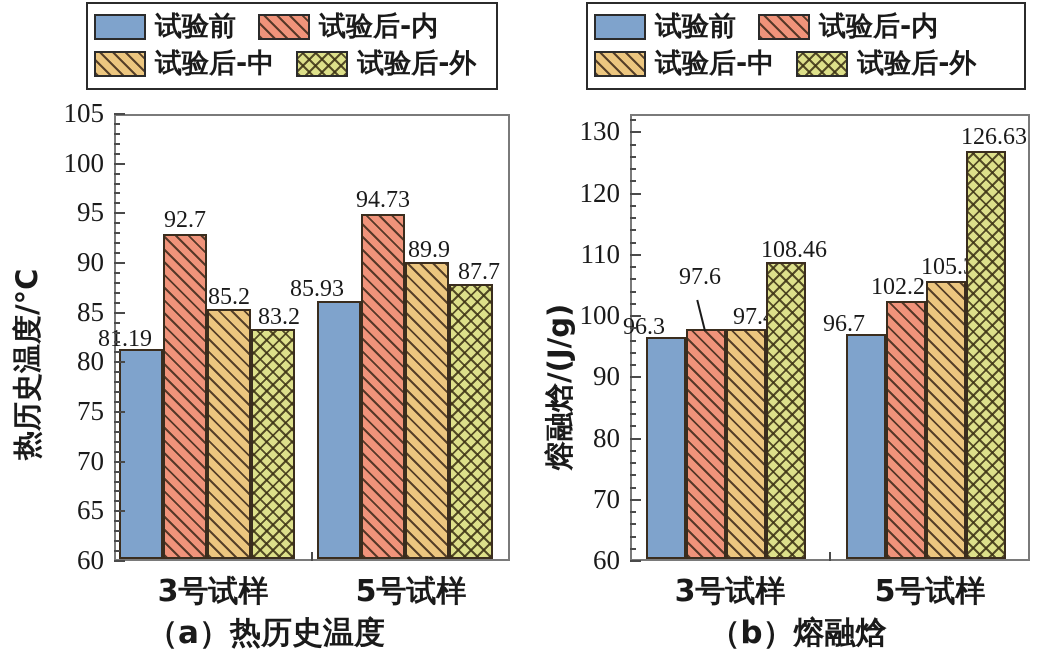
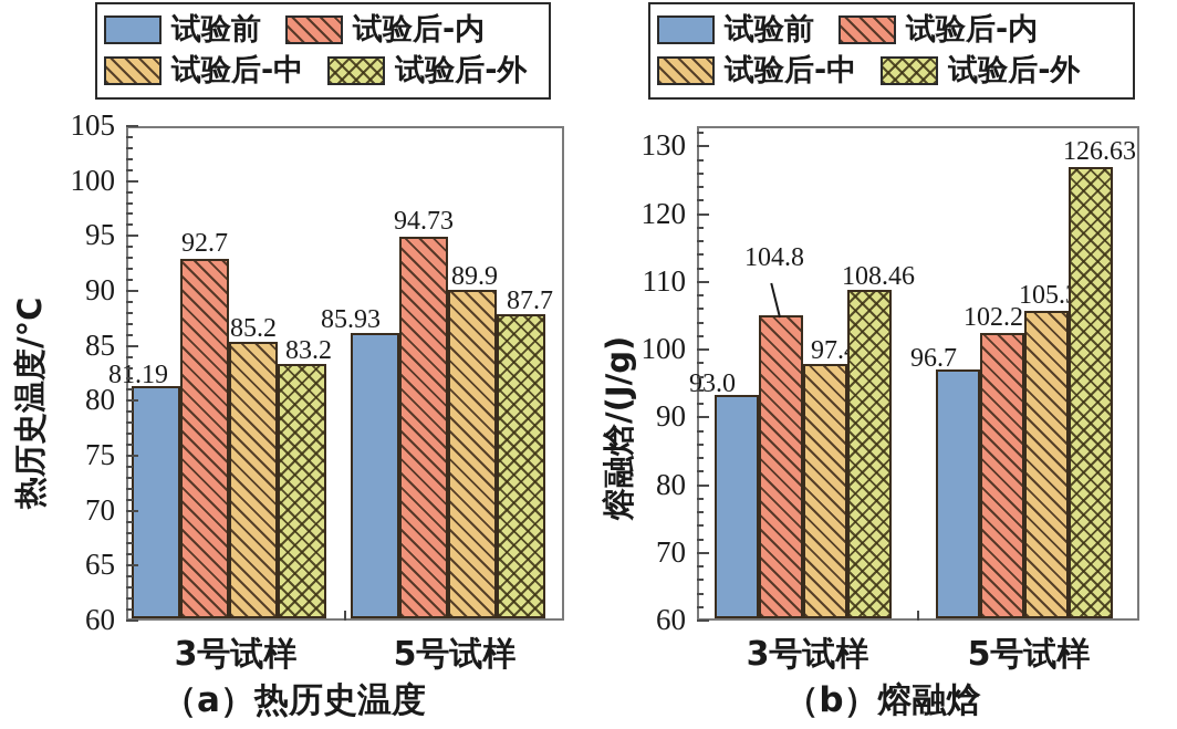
（b）熔融焓/试验前/3号试样: 96.3 -> 93.0
（b）熔融焓/试验后-内/3号试样: 97.6 -> 104.8
